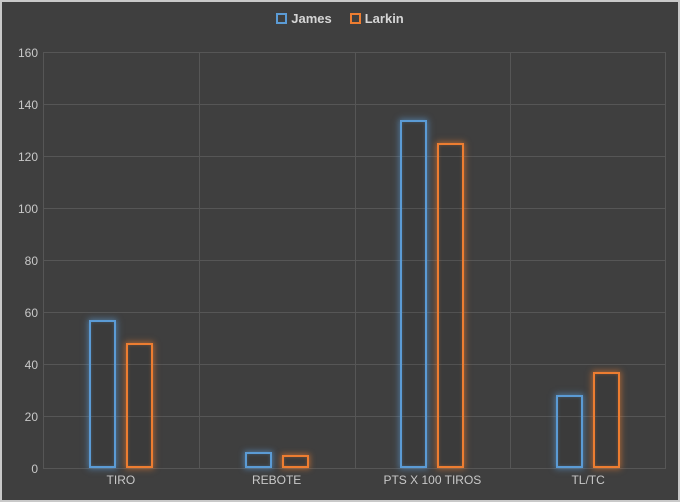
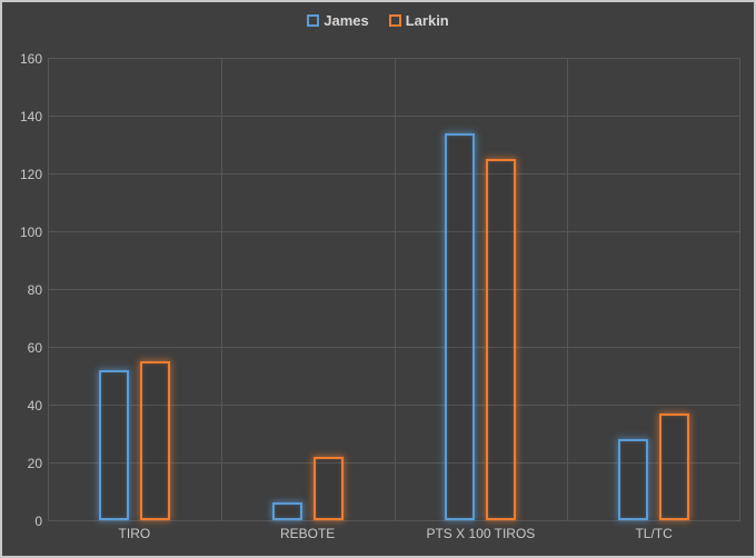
James/TIRO: 57 -> 52
Larkin/TIRO: 48 -> 55
Larkin/REBOTE: 5 -> 22
